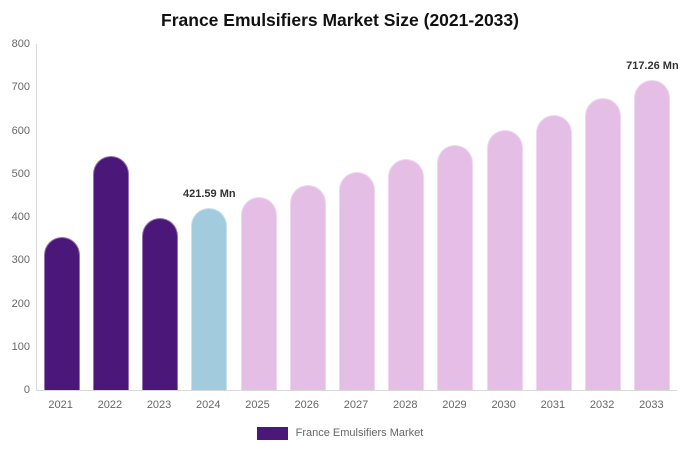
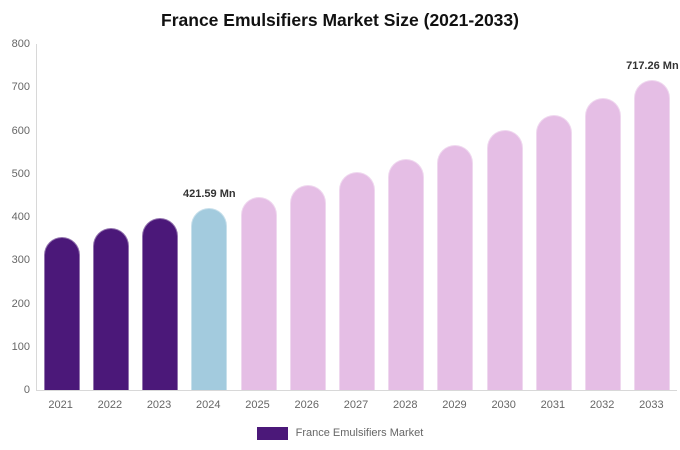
2022: 540 -> 380
